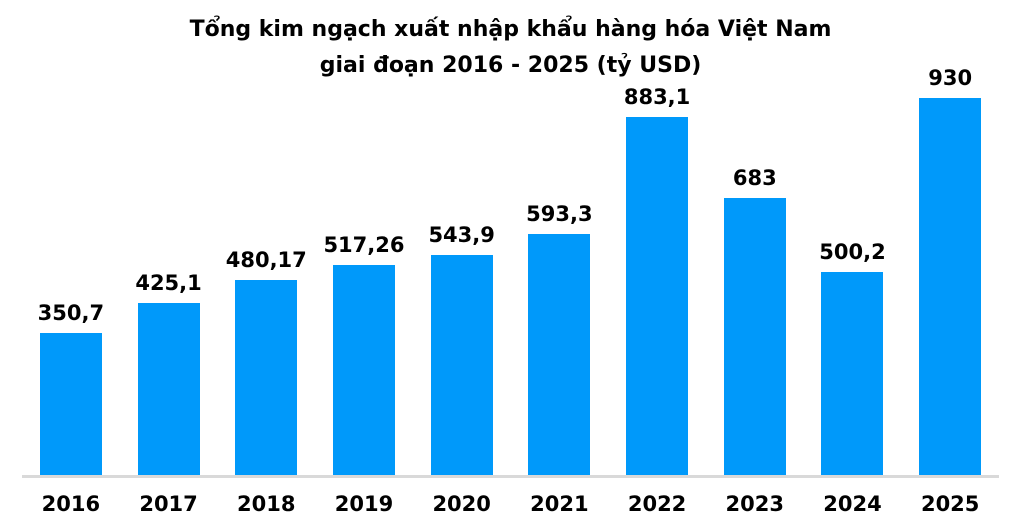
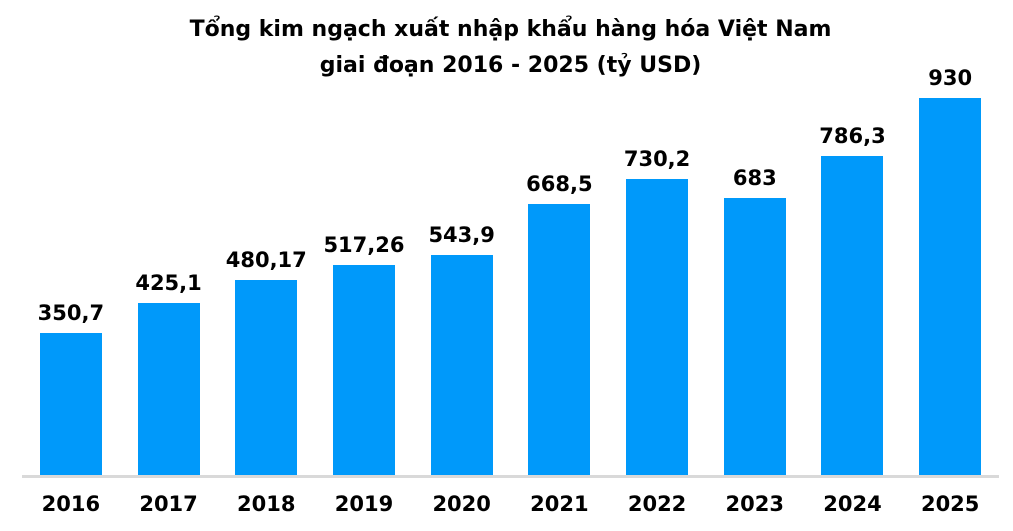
2021: 593,3 -> 668,5
2022: 883,1 -> 730,2
2024: 500,2 -> 786,3
